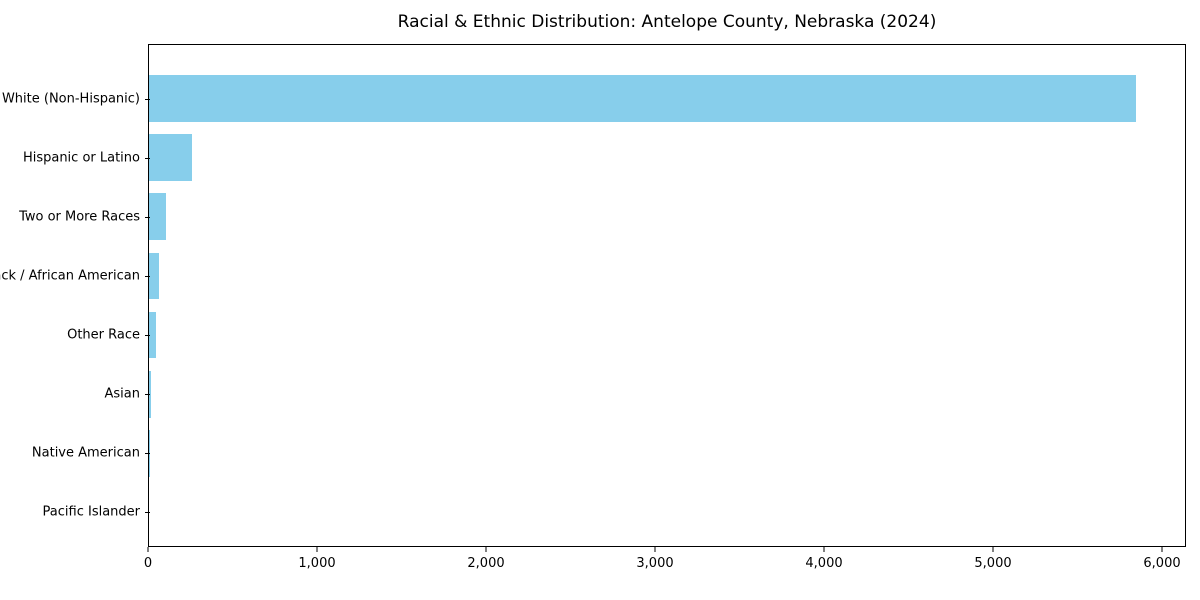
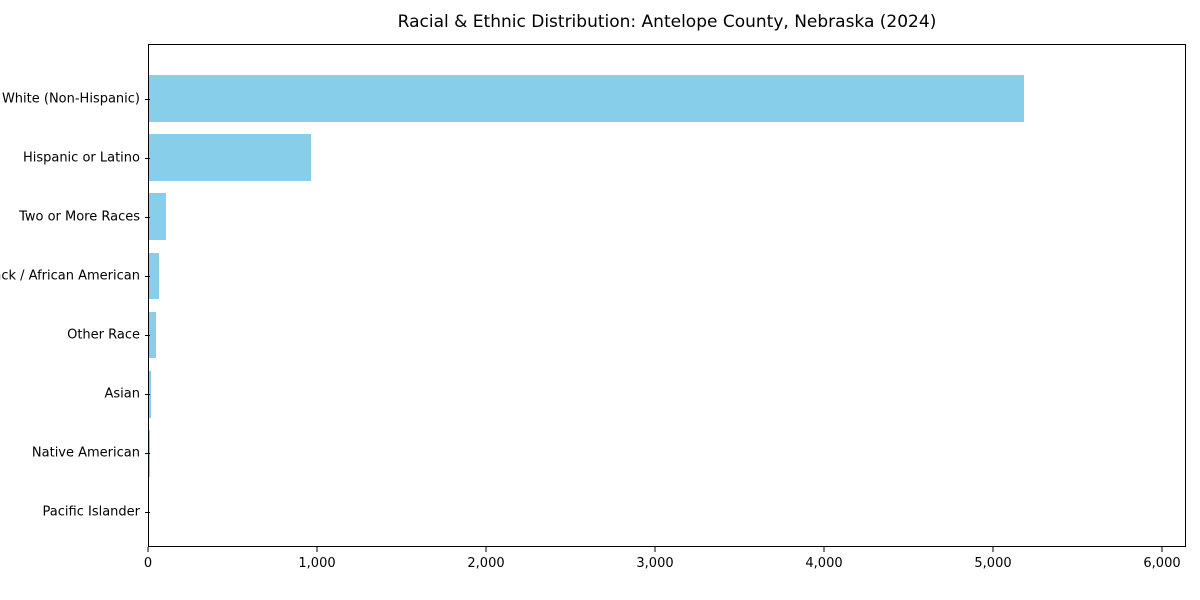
White (Non-Hispanic): 5850 -> 5190
Hispanic or Latino: 260 -> 960
